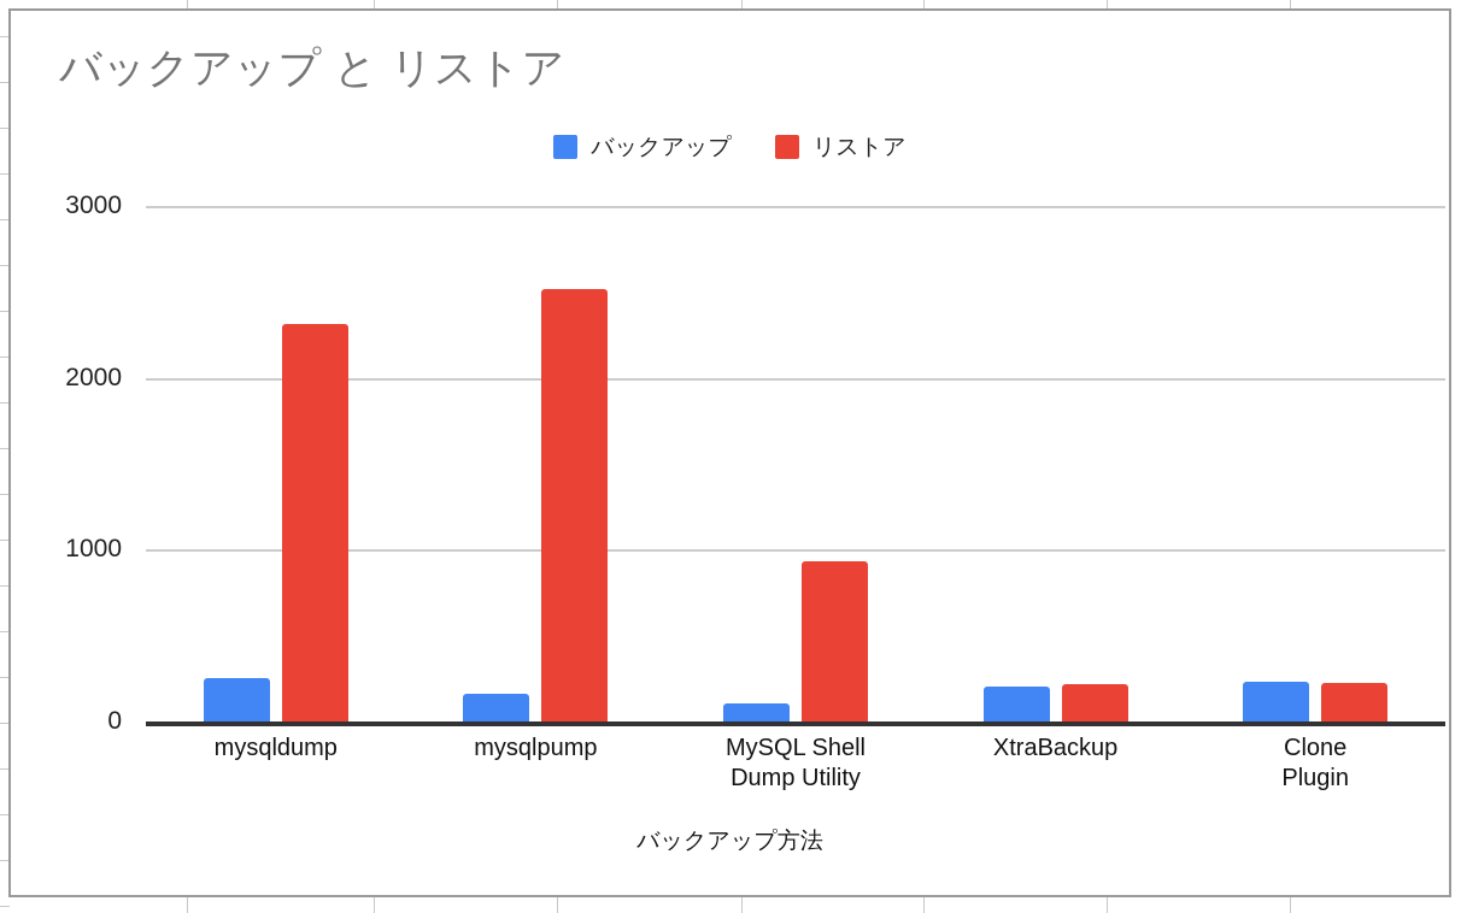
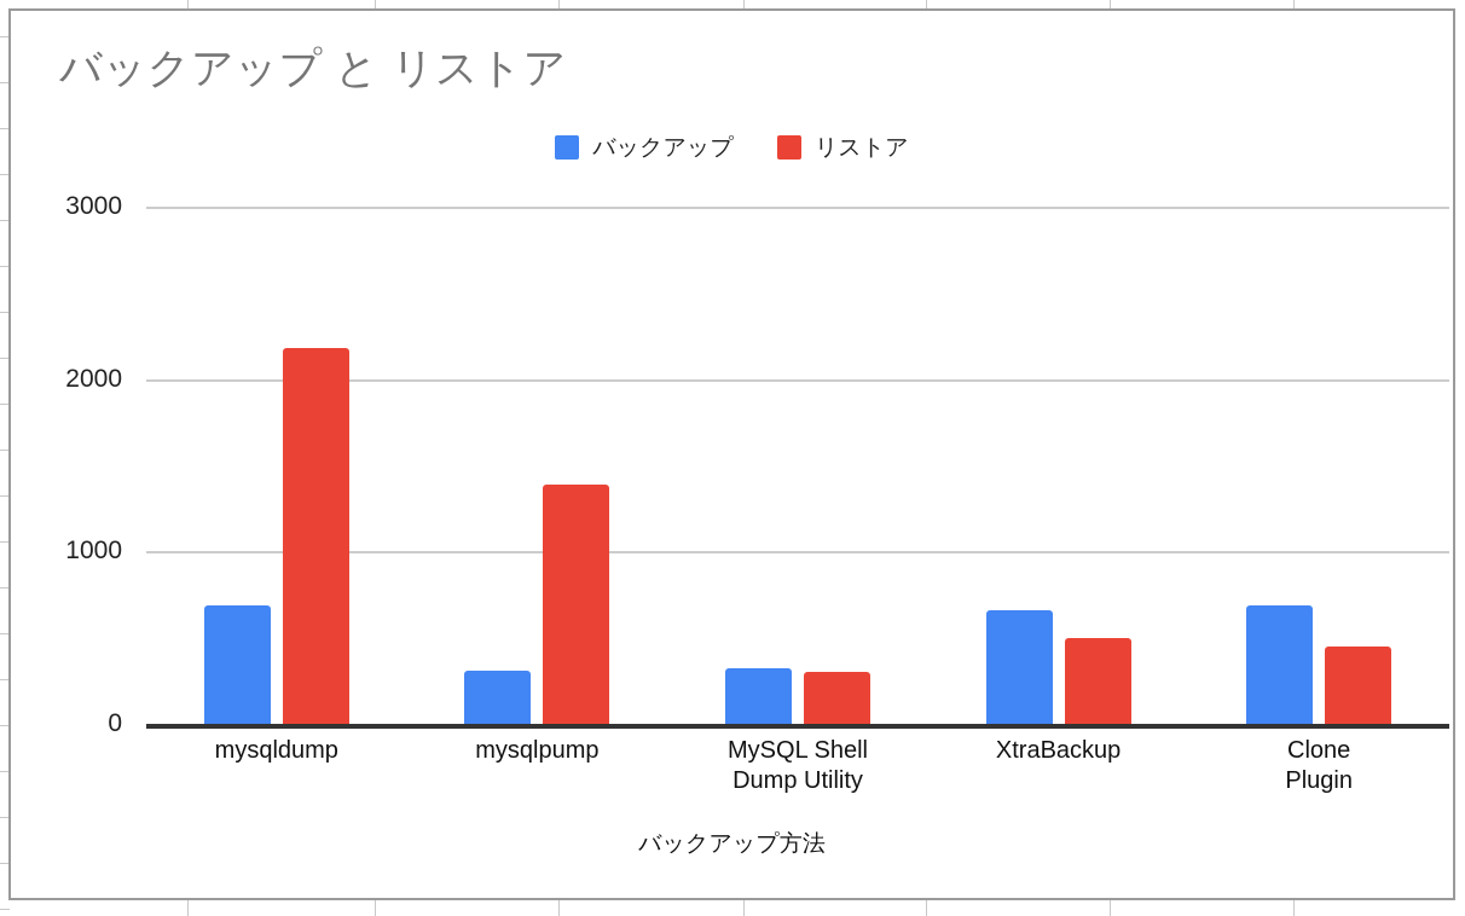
バックアップ/mysqldump: 250 -> 690
リストア/mysqldump: 2310 -> 2180
バックアップ/mysqlpump: 160 -> 310
リストア/mysqlpump: 2510 -> 1390
バックアップ/MySQL Shell Dump Utility: 110 -> 320
リストア/MySQL Shell Dump Utility: 930 -> 300
バックアップ/XtraBackup: 200 -> 660
リストア/XtraBackup: 210 -> 500
バックアップ/Clone Plugin: 230 -> 690
リストア/Clone Plugin: 220 -> 450
